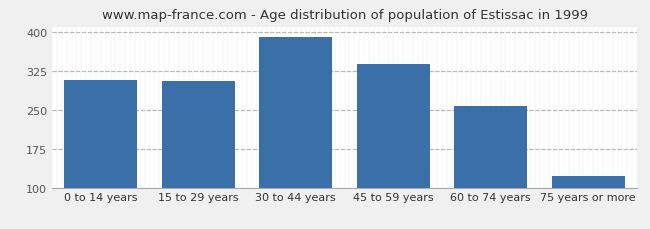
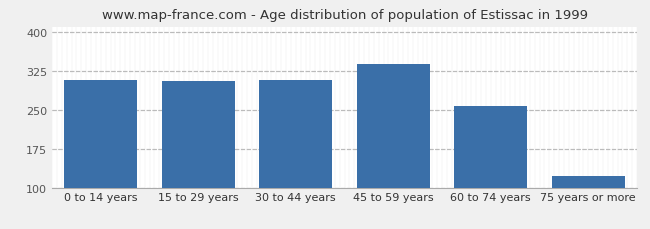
30 to 44 years: 390 -> 308
